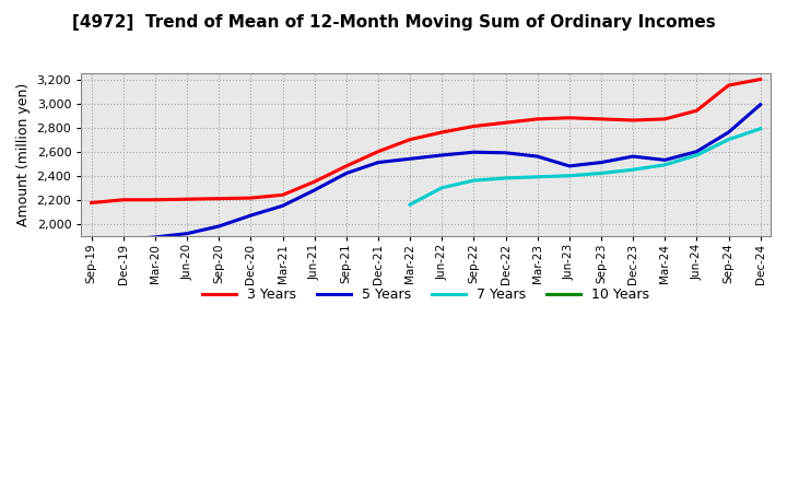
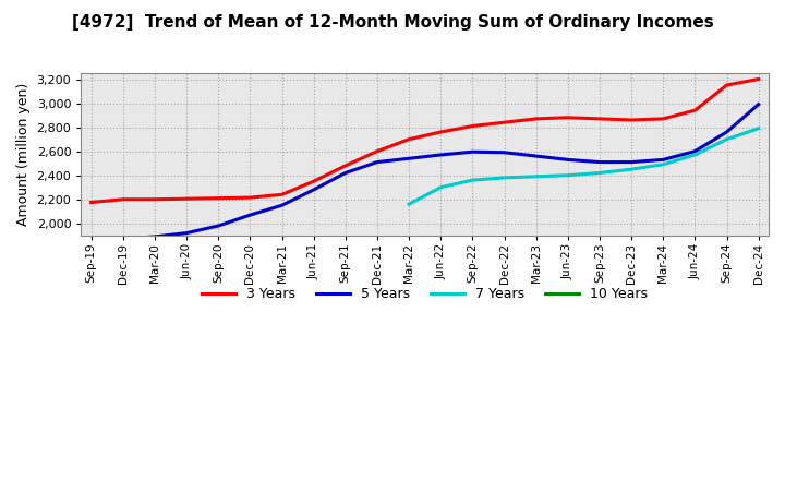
5 Years/Jun-23: 2,480 -> 2,530
5 Years/Dec-23: 2,560 -> 2,510
